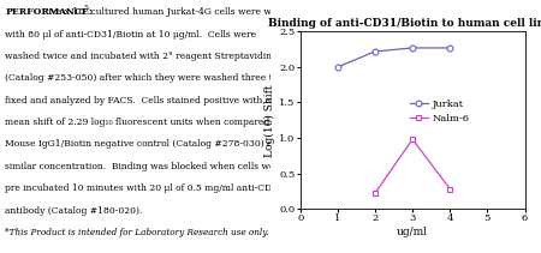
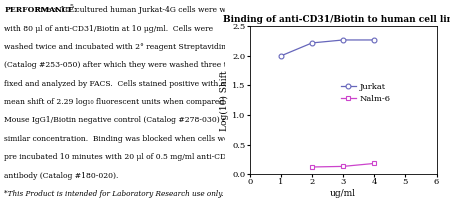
Nalm-6/2: 0.22 -> 0.12
Nalm-6/3: 0.98 -> 0.13
Nalm-6/4: 0.28 -> 0.18
